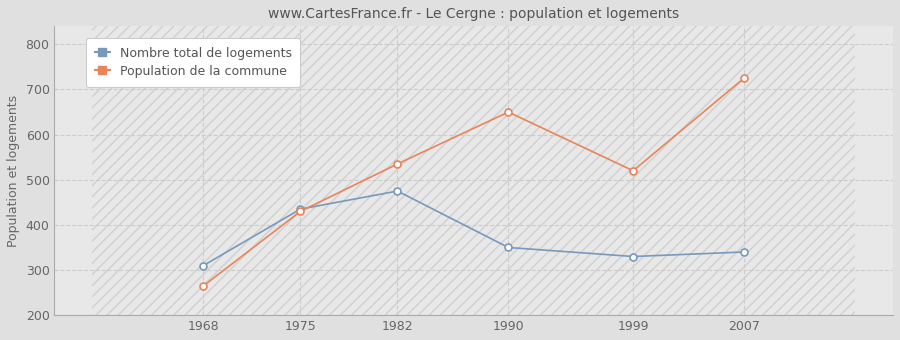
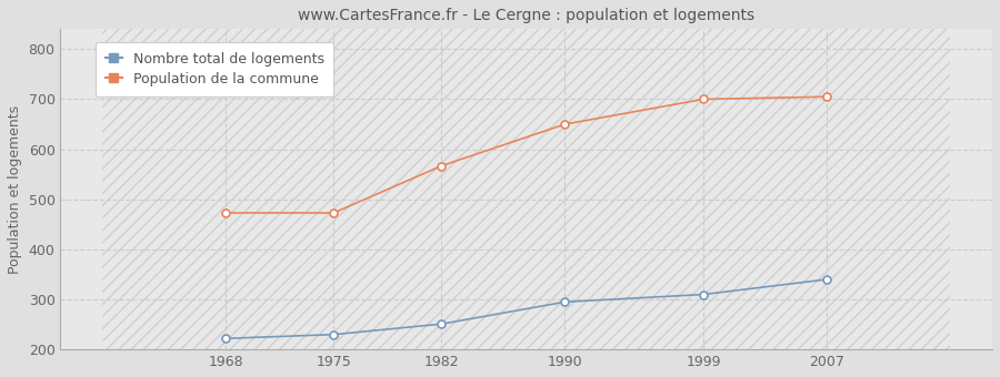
Nombre total de logements/1968: 310 -> 222
Population de la commune/1968: 265 -> 473
Nombre total de logements/1975: 435 -> 230
Population de la commune/1975: 430 -> 473
Nombre total de logements/1982: 475 -> 251
Population de la commune/1982: 535 -> 567
Nombre total de logements/1990: 350 -> 295
Nombre total de logements/1999: 330 -> 310
Population de la commune/1999: 520 -> 700
Population de la commune/2007: 725 -> 705
